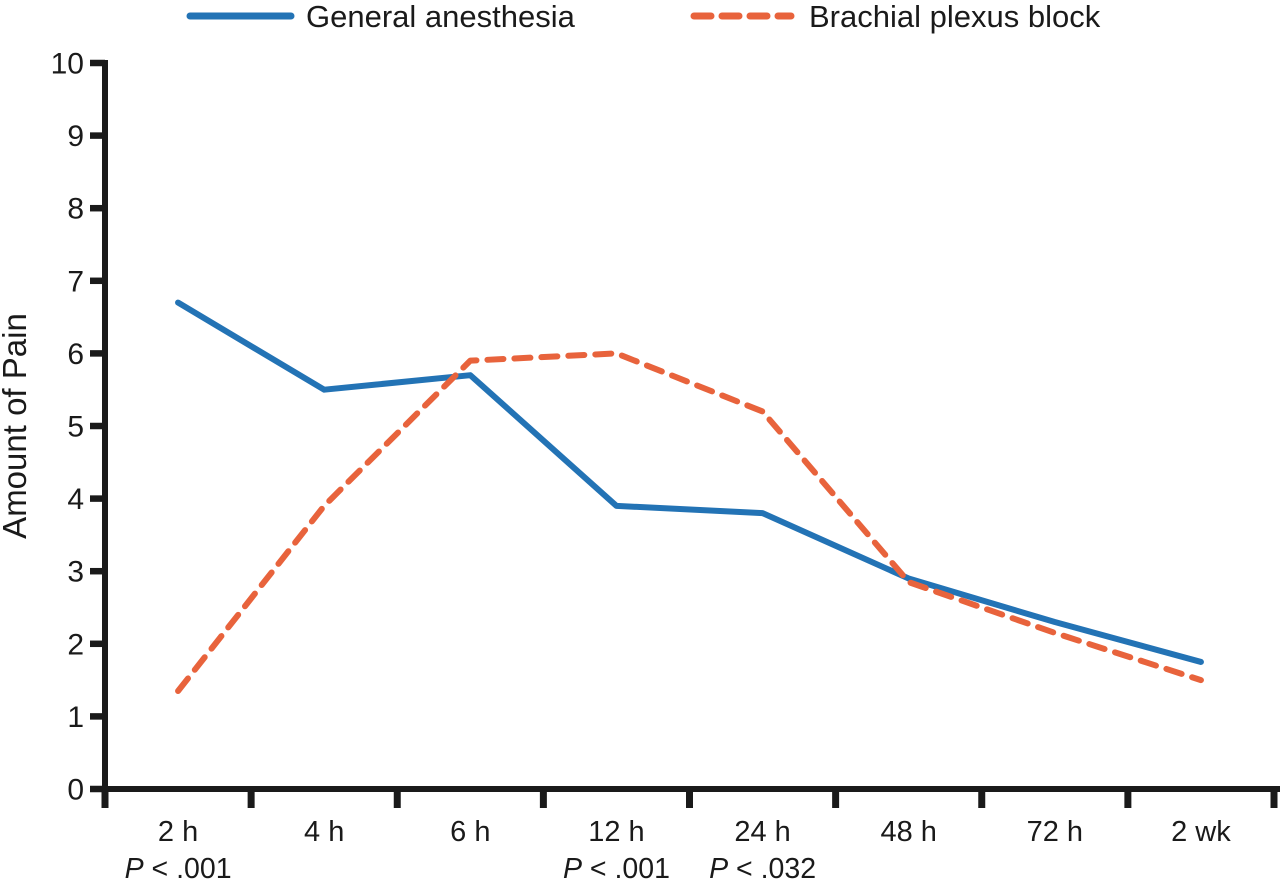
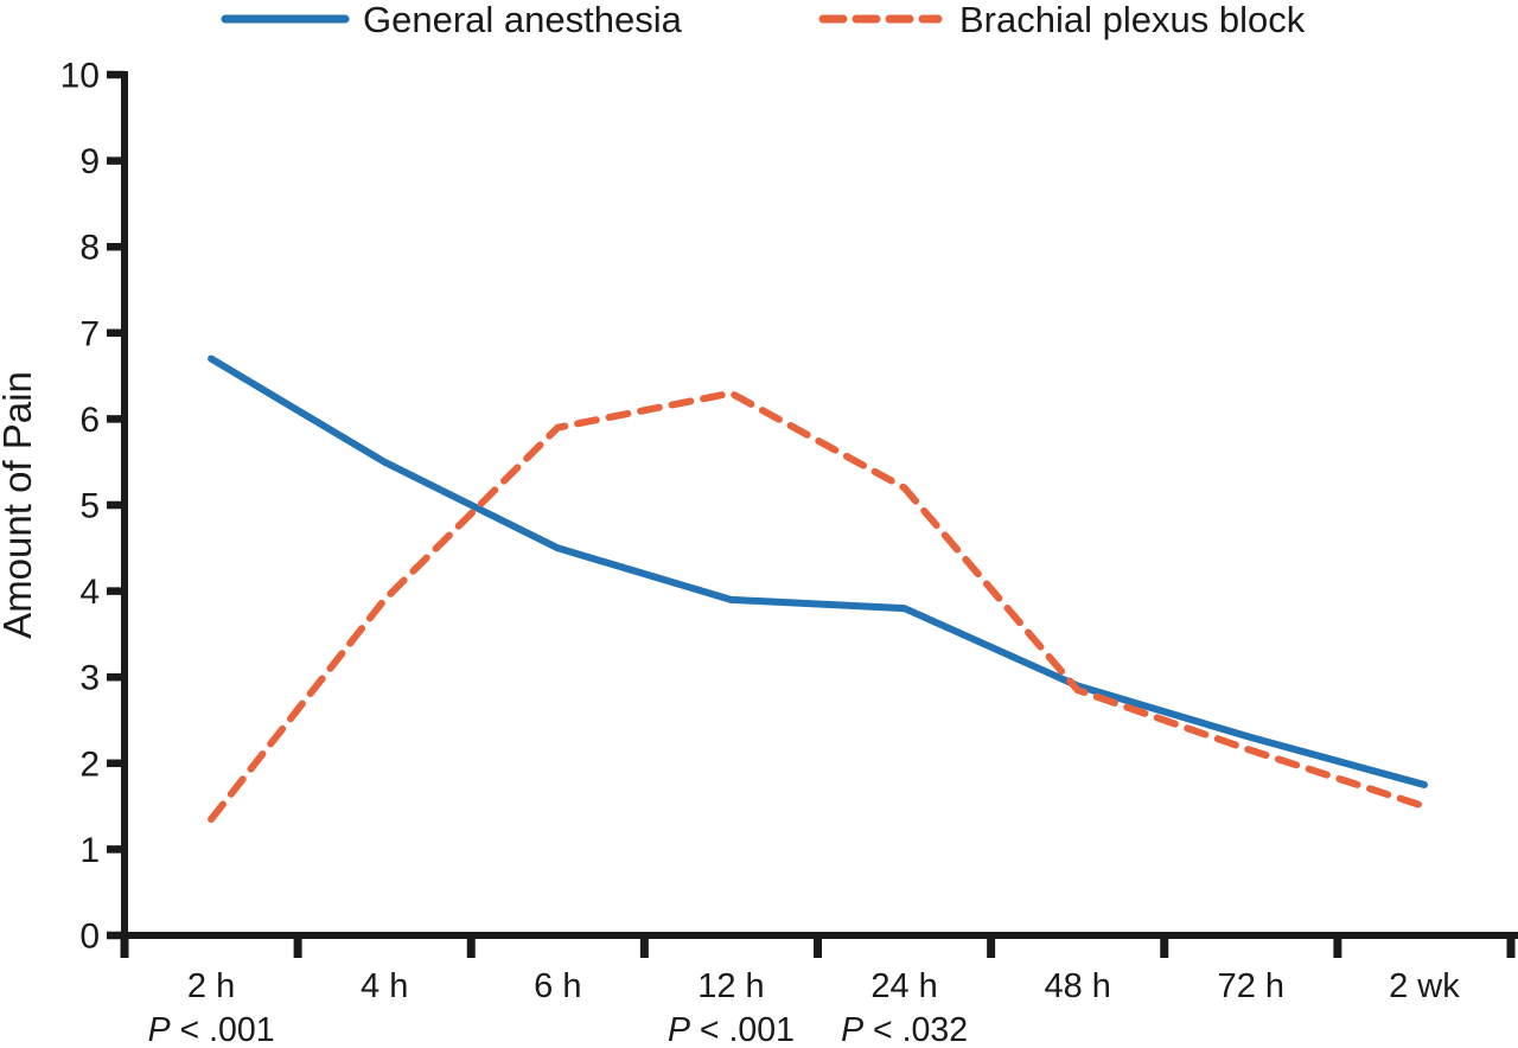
General anesthesia/6 h: 5.7 -> 4.5
Brachial plexus block/12 h: 6.0 -> 6.3
